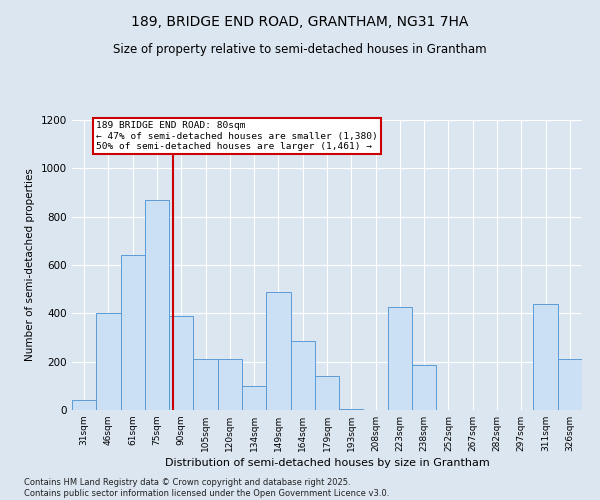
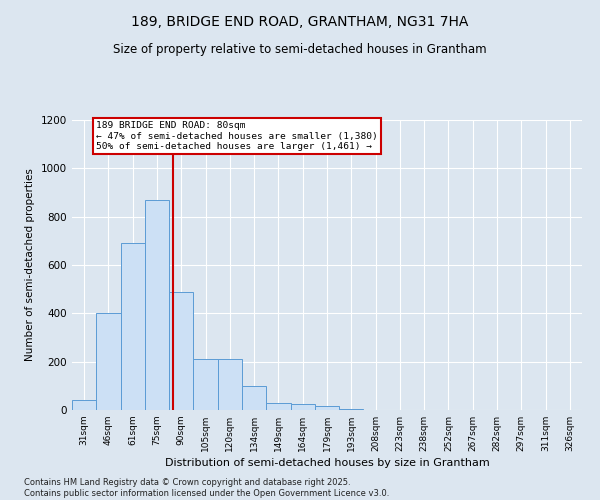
61sqm: 640 -> 690
90sqm: 390 -> 490
149sqm: 490 -> 30
164sqm: 285 -> 25
179sqm: 140 -> 15
223sqm: 425 -> 2
238sqm: 185 -> 2
311sqm: 440 -> 1
326sqm: 210 -> 2
